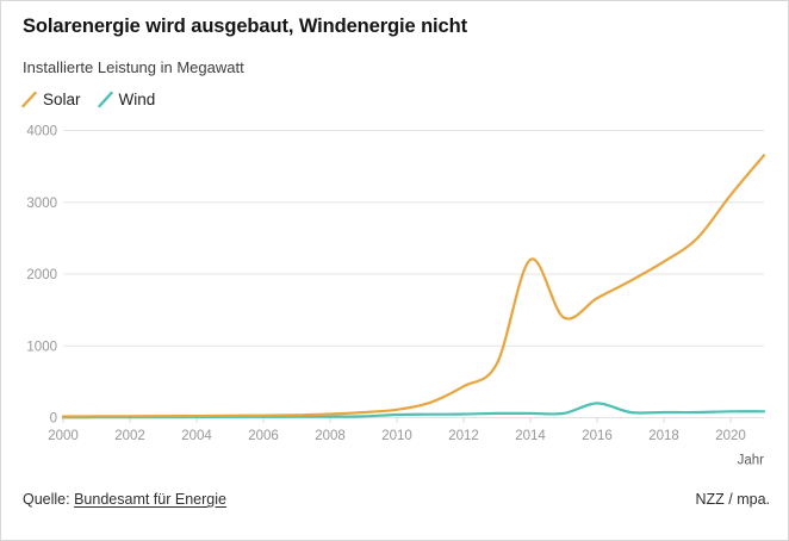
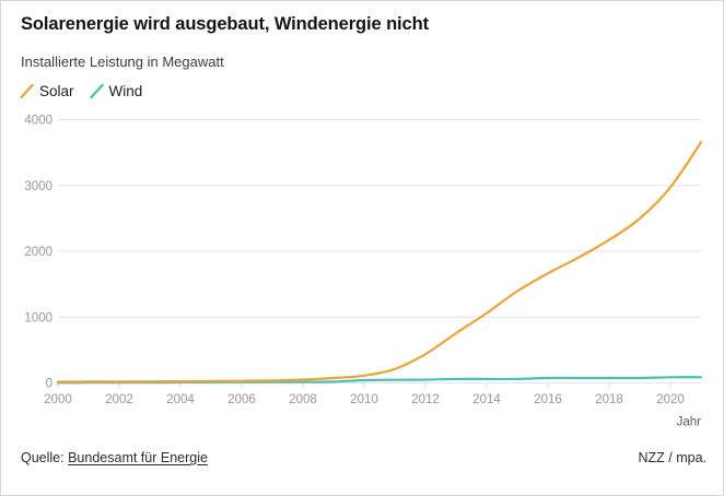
Solar/2014: 2200 -> 1100
Wind/2016: 200 -> 100
Solar/2020: 3100 -> 3000
